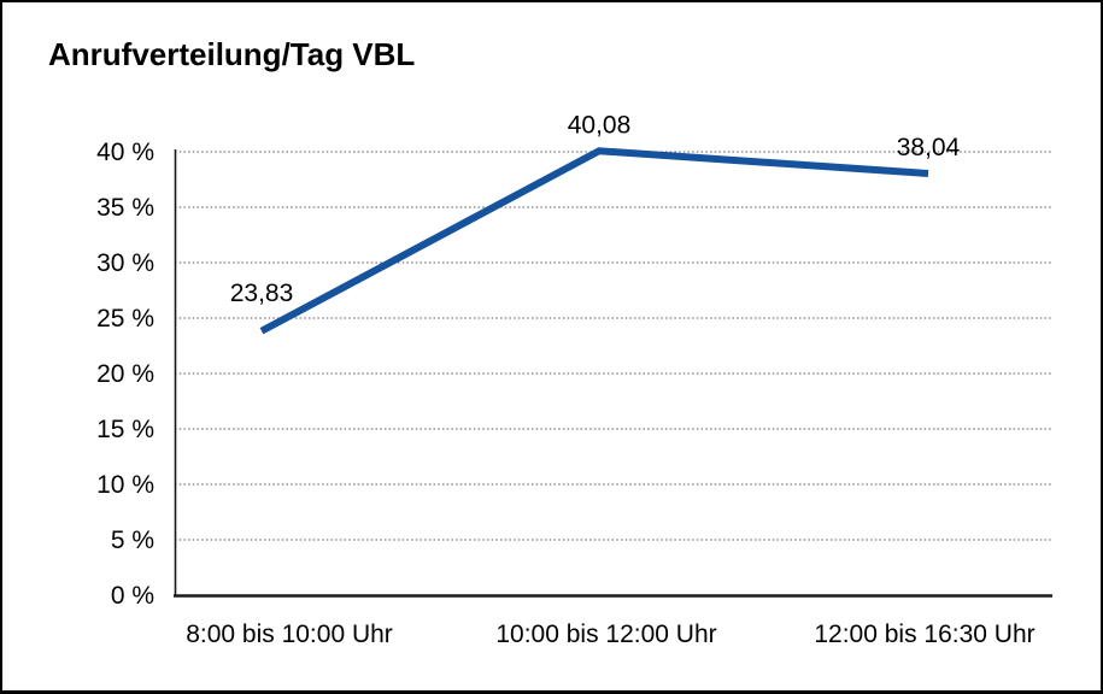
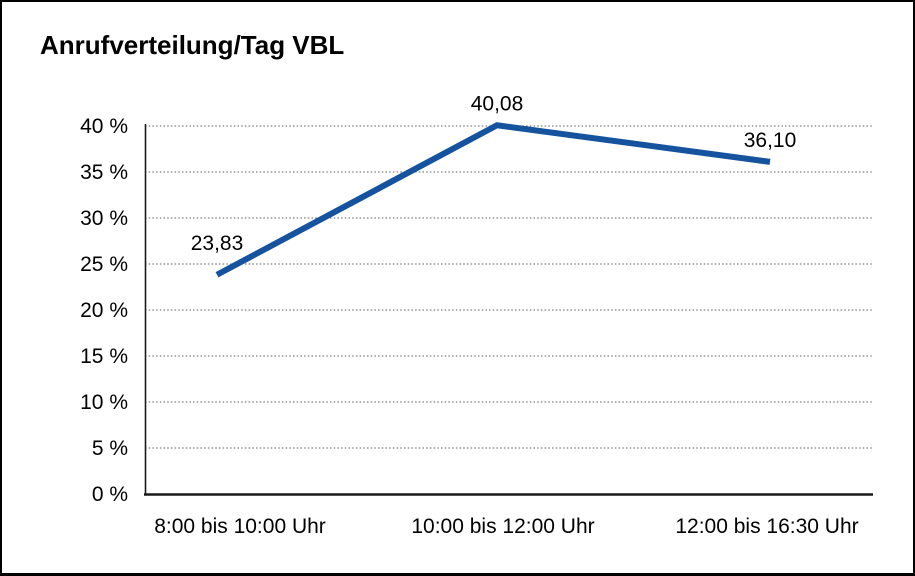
12:00 bis 16:30 Uhr: 38,04 -> 36,10
